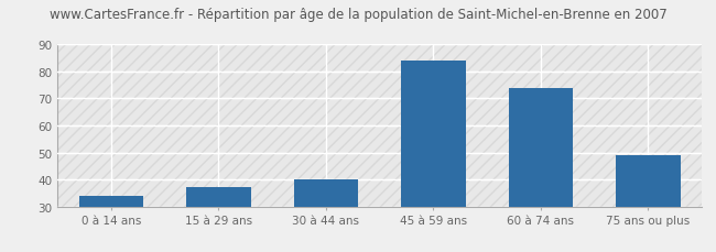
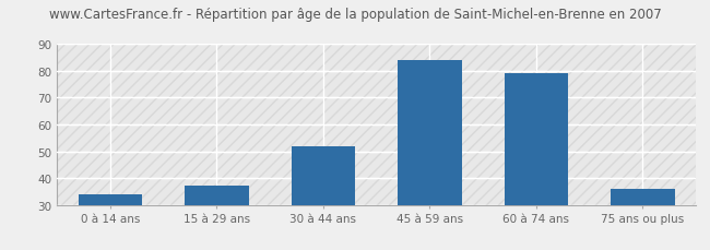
30 à 44 ans: 40 -> 52
60 à 74 ans: 74 -> 79
75 ans ou plus: 49 -> 36
